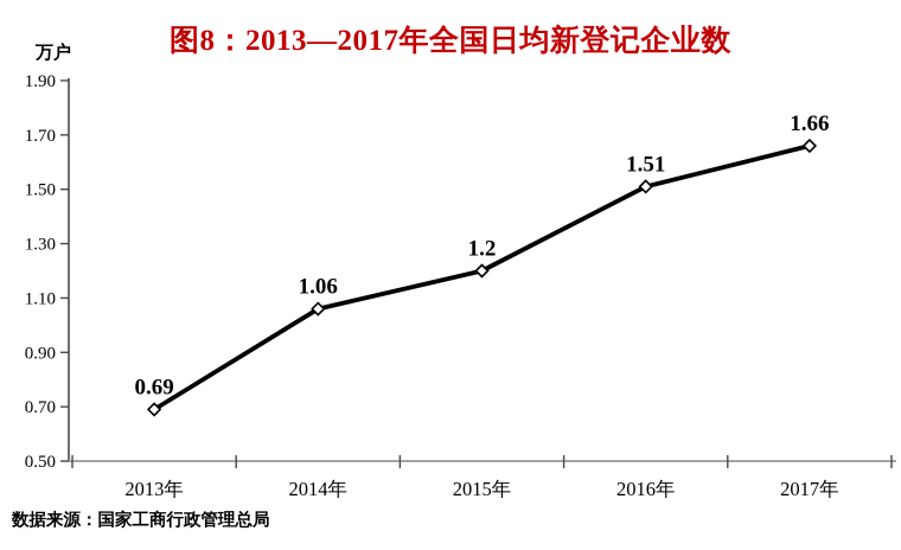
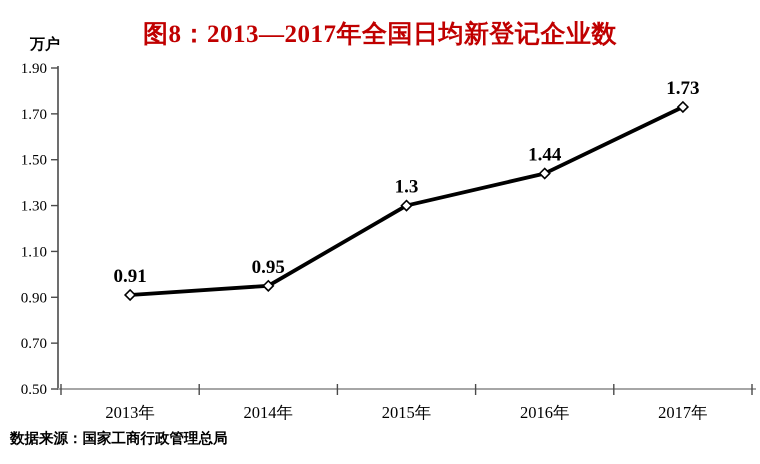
2013年: 0.69 -> 0.91
2014年: 1.06 -> 0.95
2015年: 1.2 -> 1.3
2016年: 1.51 -> 1.44
2017年: 1.66 -> 1.73
